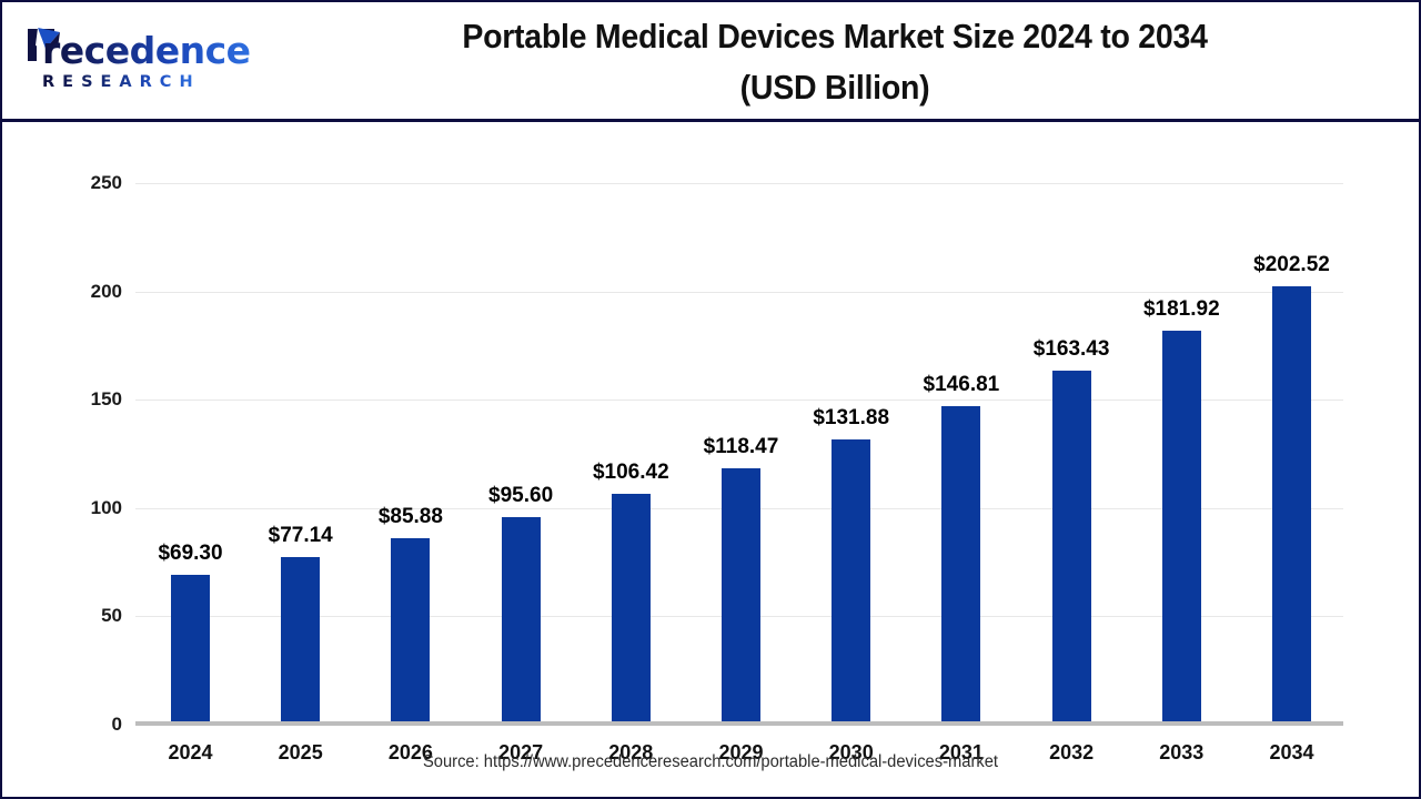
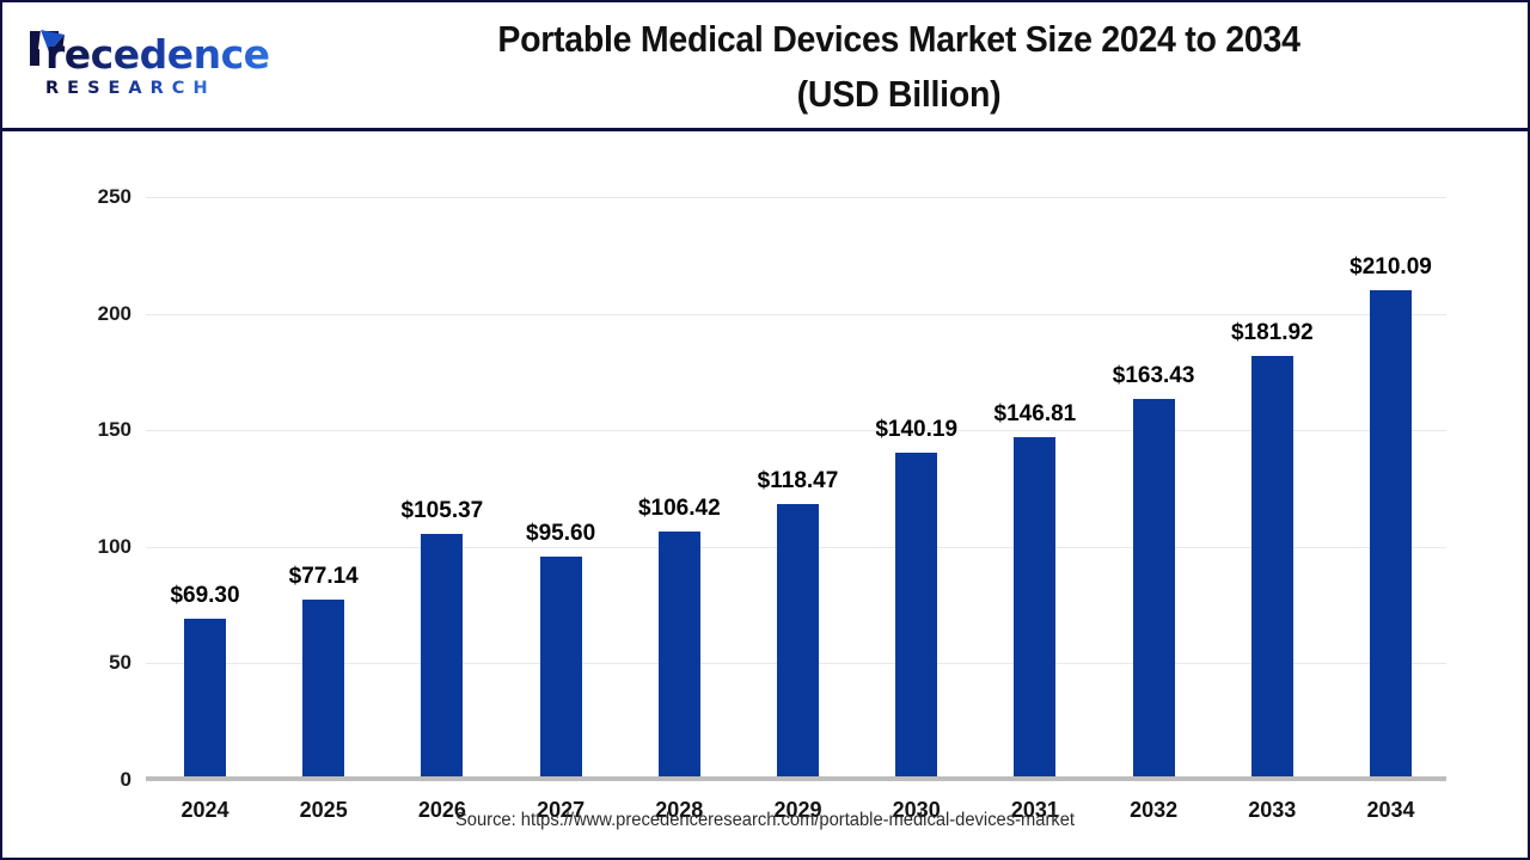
2026: $85.88 -> $105.37
2030: $131.88 -> $140.19
2034: $202.52 -> $210.09
